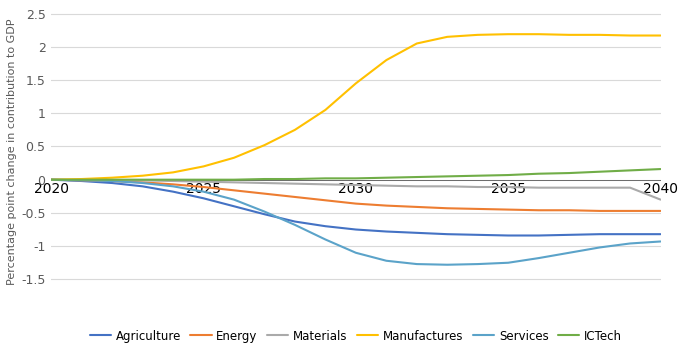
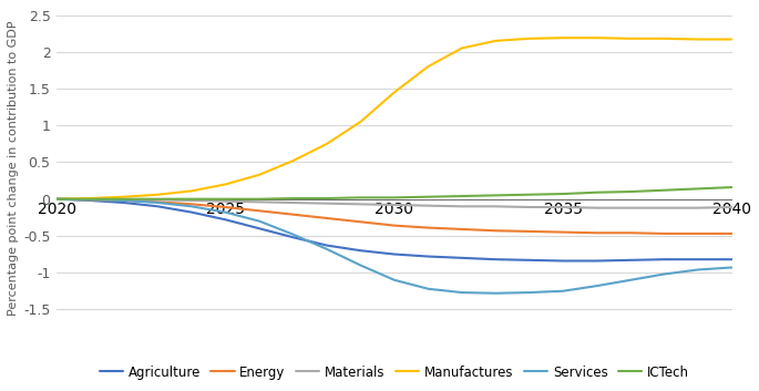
Materials/2040: -0.30 -> -0.11
